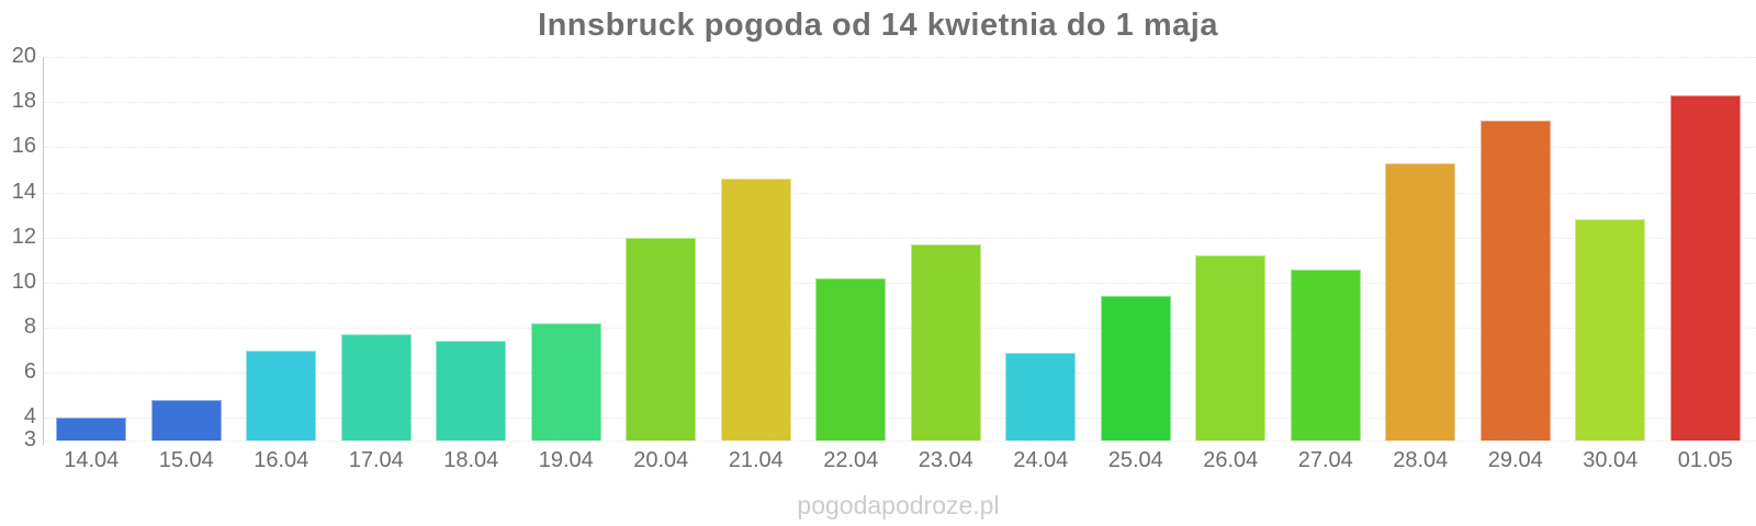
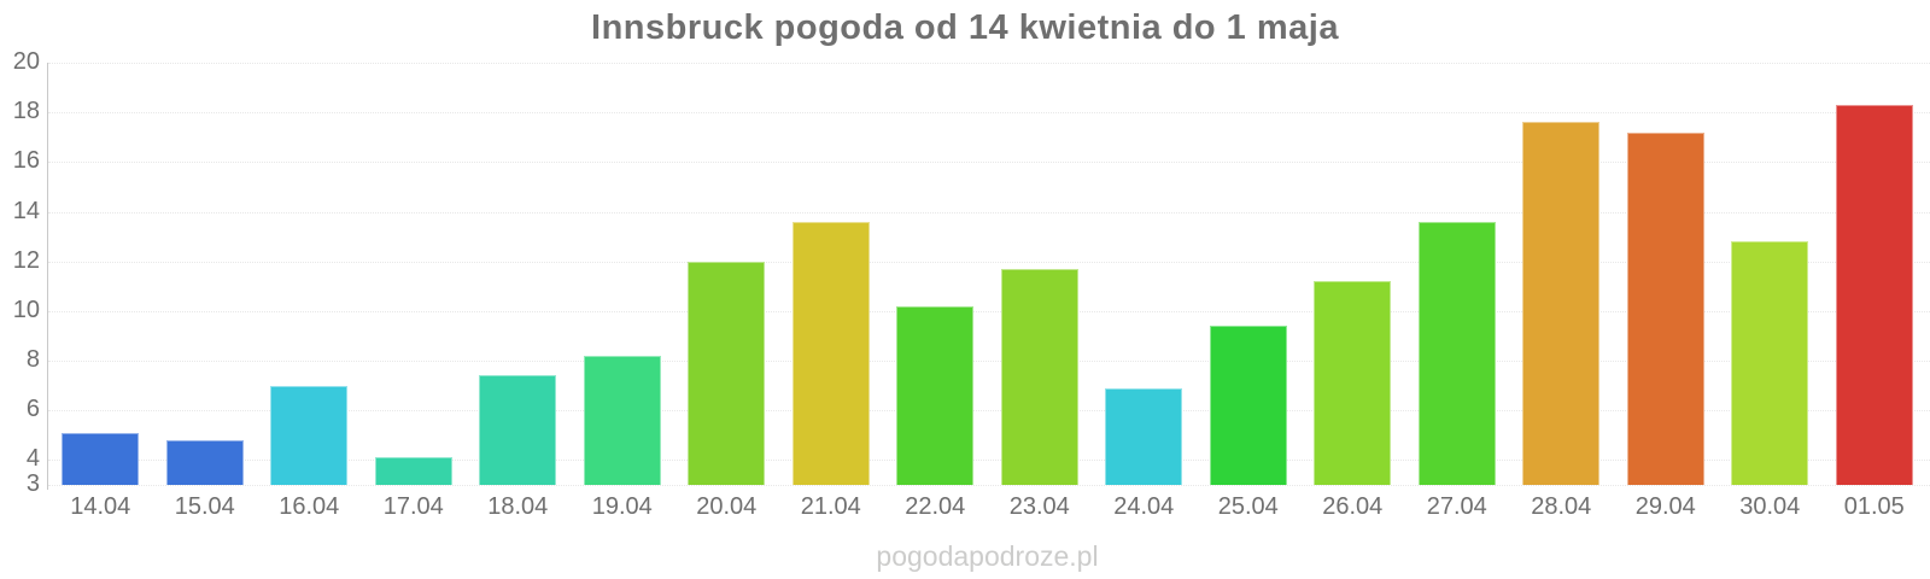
14.04: 4.0 -> 5.1
17.04: 7.7 -> 4.1
21.04: 14.6 -> 13.6
27.04: 10.6 -> 13.6
28.04: 15.3 -> 17.6
